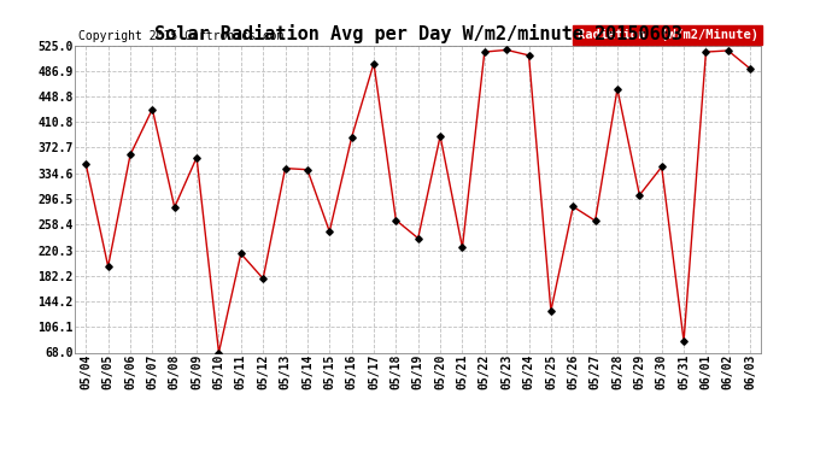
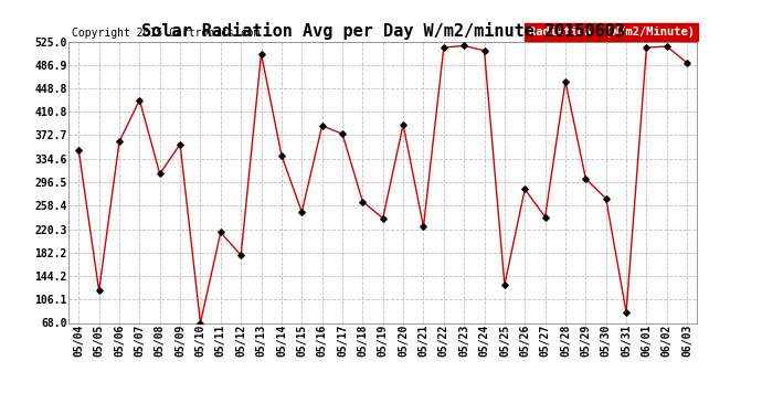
05/05: 196 -> 120
05/08: 284 -> 310
05/13: 342 -> 505
05/17: 498 -> 375
05/27: 264 -> 240
05/30: 344 -> 270
